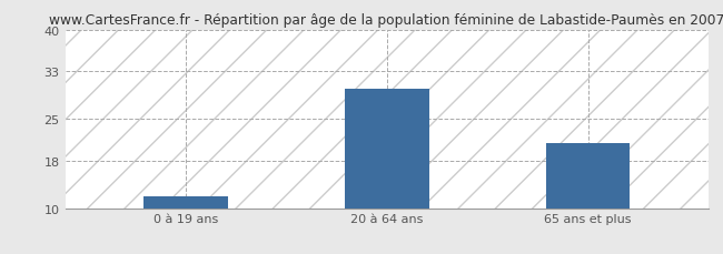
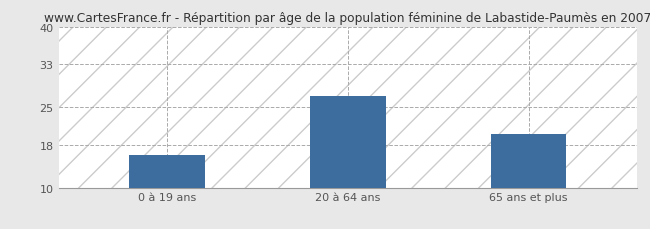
0 à 19 ans: 12 -> 16
20 à 64 ans: 30 -> 27
65 ans et plus: 21 -> 20
